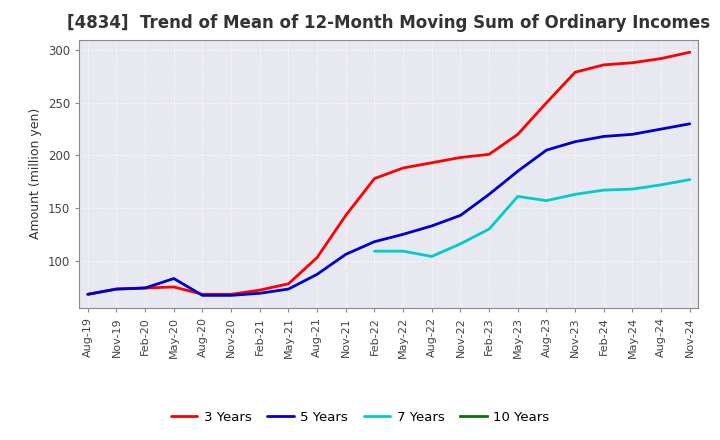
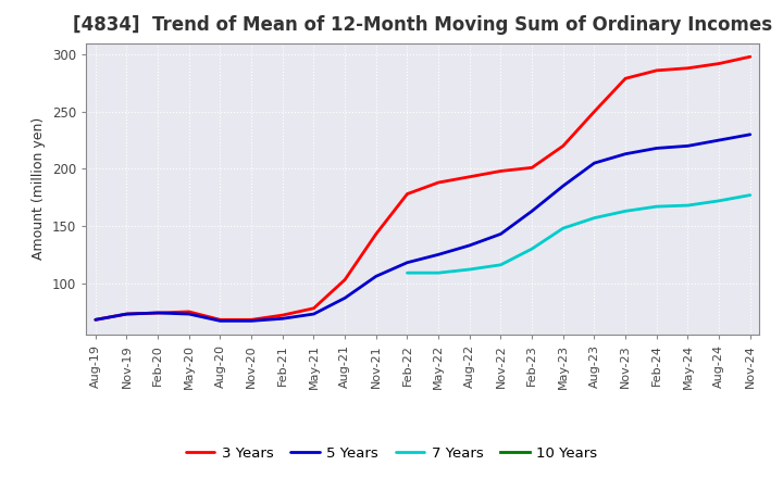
5 Years/May-20: 83 -> 73
7 Years/Aug-22: 104 -> 112
7 Years/May-23: 161 -> 148
